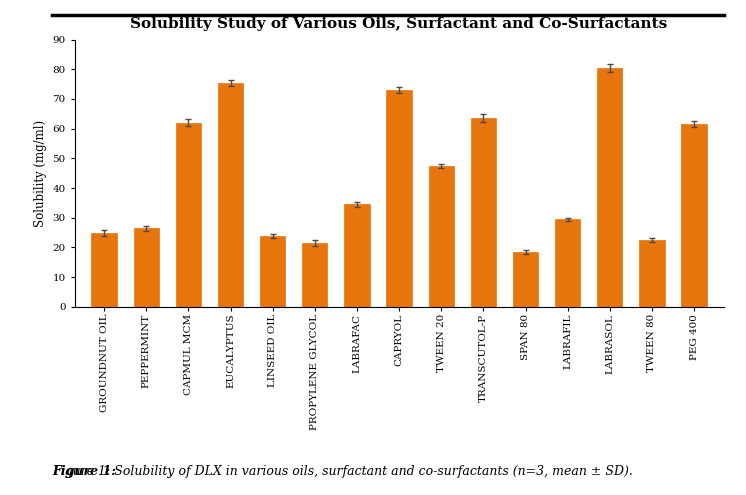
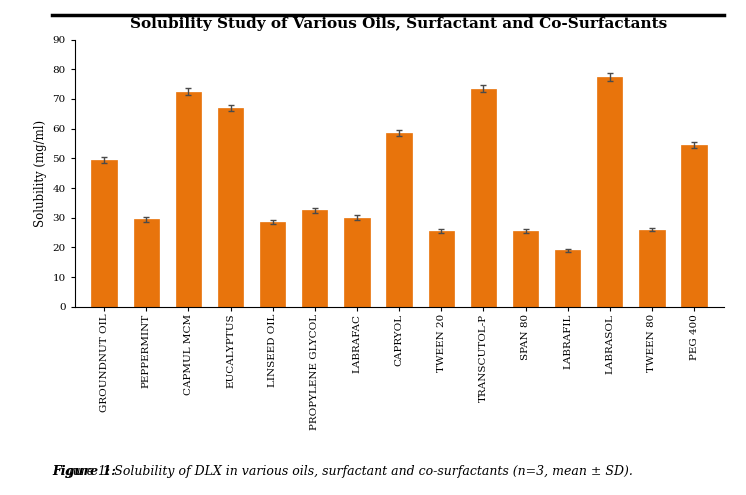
GROUNDNUT OIL: 25.0 -> 49.5
PEPPERMINT: 26.5 -> 29.5
CAPMUL MCM: 62.0 -> 72.5
EUCALYPTUS: 75.5 -> 67.0
LINSEED OIL: 24.0 -> 28.5
PROPYLENE GLYCOL: 21.5 -> 32.5
LABRAFAC: 34.5 -> 30.0
CAPRYOL: 73.0 -> 58.5
TWEEN 20: 47.5 -> 25.5
TRANSCUTOL-P: 63.5 -> 73.5
SPAN 80: 18.5 -> 25.5
LABRAFIL: 29.5 -> 19.0
LABRASOL: 80.5 -> 77.5
TWEEN 80: 22.5 -> 26.0
PEG 400: 61.5 -> 54.5
